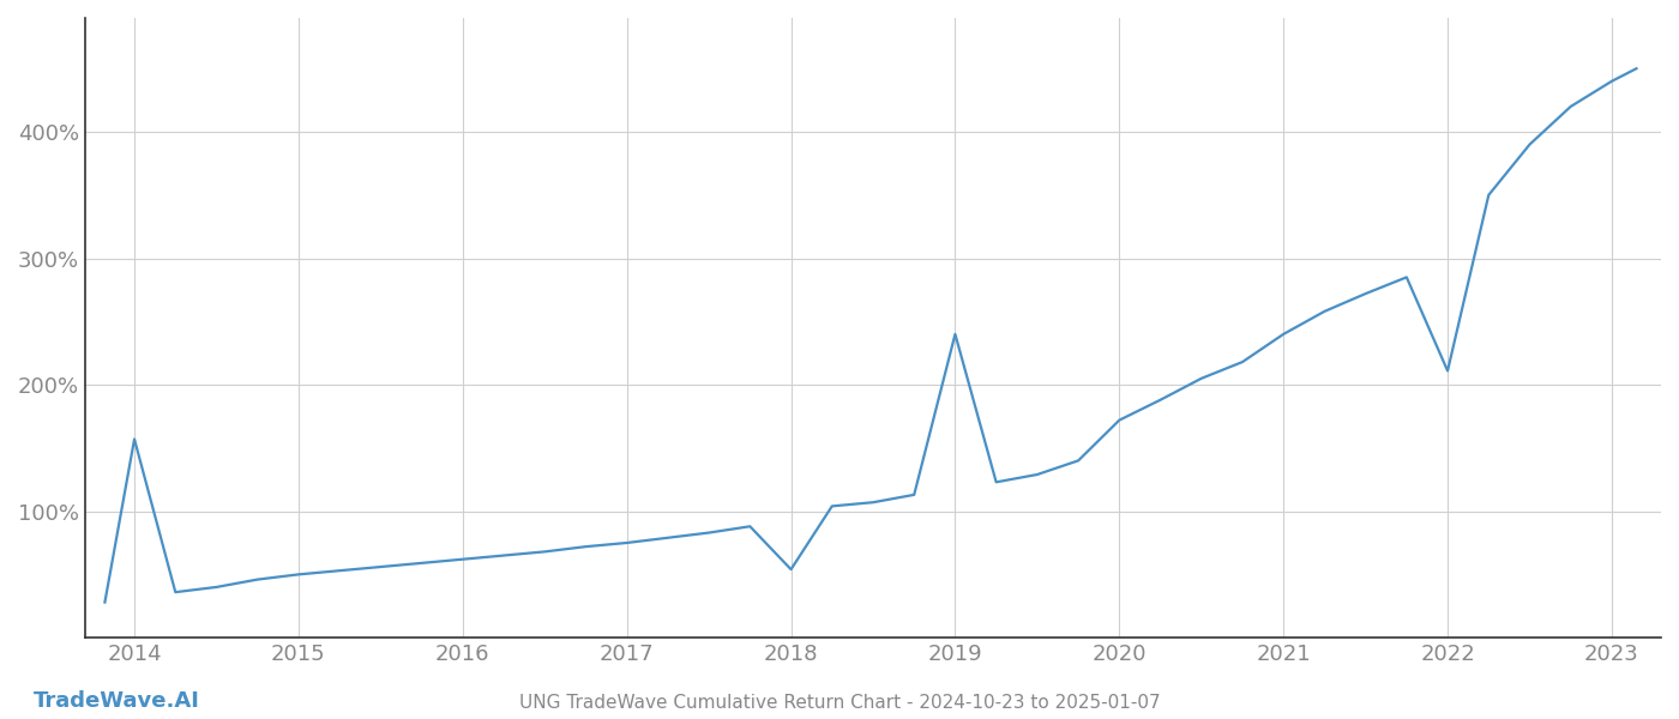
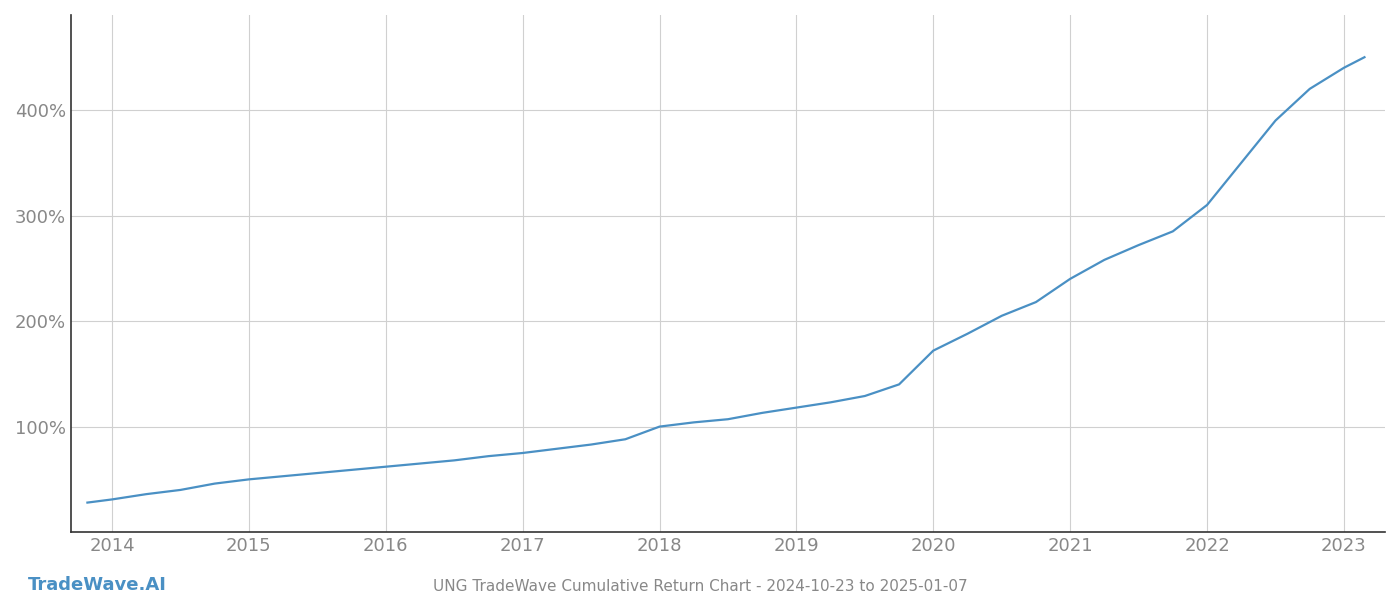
2014: 157% -> 31%
2018: 54% -> 100%
2019: 240% -> 118%
2022: 211% -> 310%
